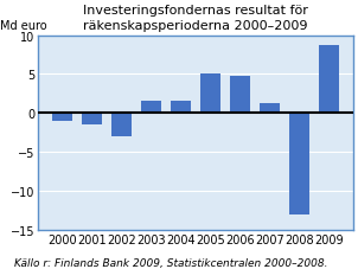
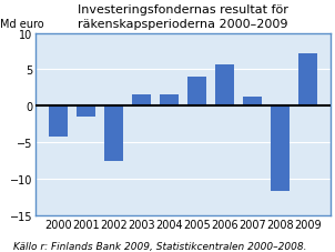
2000: -1.0 -> -4.2
2002: -3.0 -> -7.6
2005: 5.0 -> 4.0
2006: 4.8 -> 5.6
2008: -13.0 -> -11.6
2009: 8.7 -> 7.2
